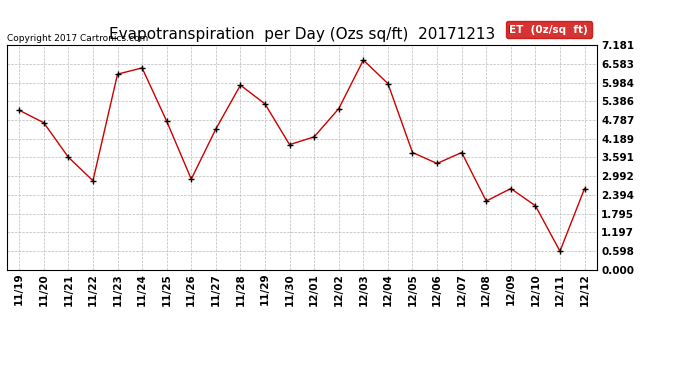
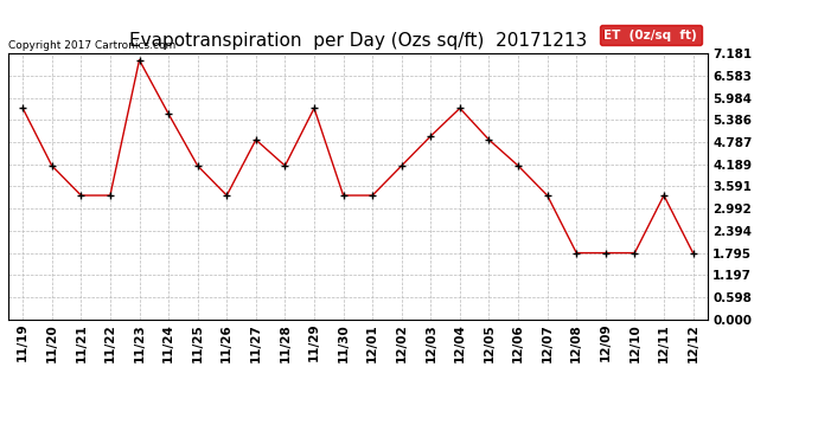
11/19: 5.10 -> 5.70
11/20: 4.70 -> 4.15
11/21: 3.60 -> 3.35
11/22: 2.85 -> 3.35
11/23: 6.25 -> 7.00
11/24: 6.45 -> 5.55
11/25: 4.75 -> 4.15
11/26: 2.90 -> 3.35
11/27: 4.50 -> 4.85
11/28: 5.90 -> 4.15
11/29: 5.30 -> 5.70
11/30: 4.00 -> 3.35
12/01: 4.25 -> 3.35
12/02: 5.15 -> 4.15
12/03: 6.70 -> 4.95
12/04: 5.95 -> 5.70
12/05: 3.75 -> 4.85
12/06: 3.40 -> 4.15
12/07: 3.75 -> 3.35
12/08: 2.20 -> 1.80
12/09: 2.60 -> 1.80
12/10: 2.05 -> 1.80
12/11: 0.60 -> 3.35
12/12: 2.60 -> 1.80
